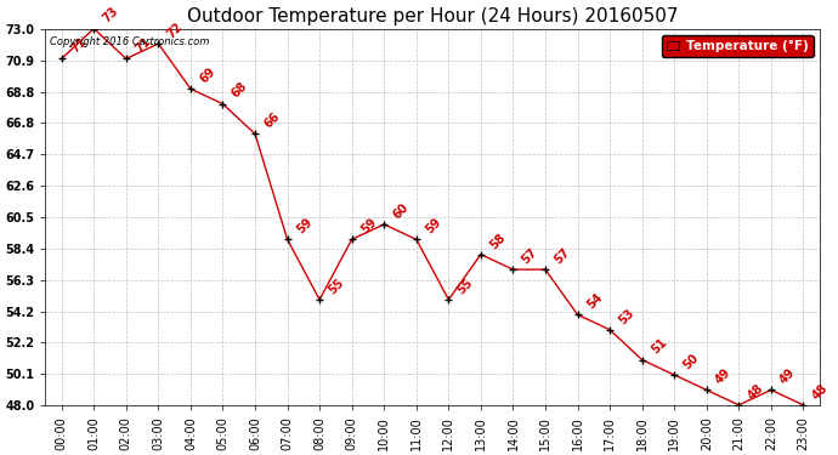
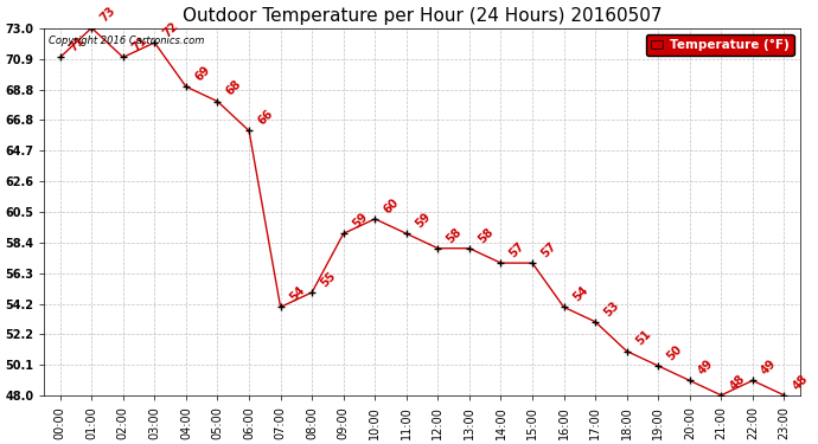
07:00: 59 -> 54
12:00: 55 -> 58
